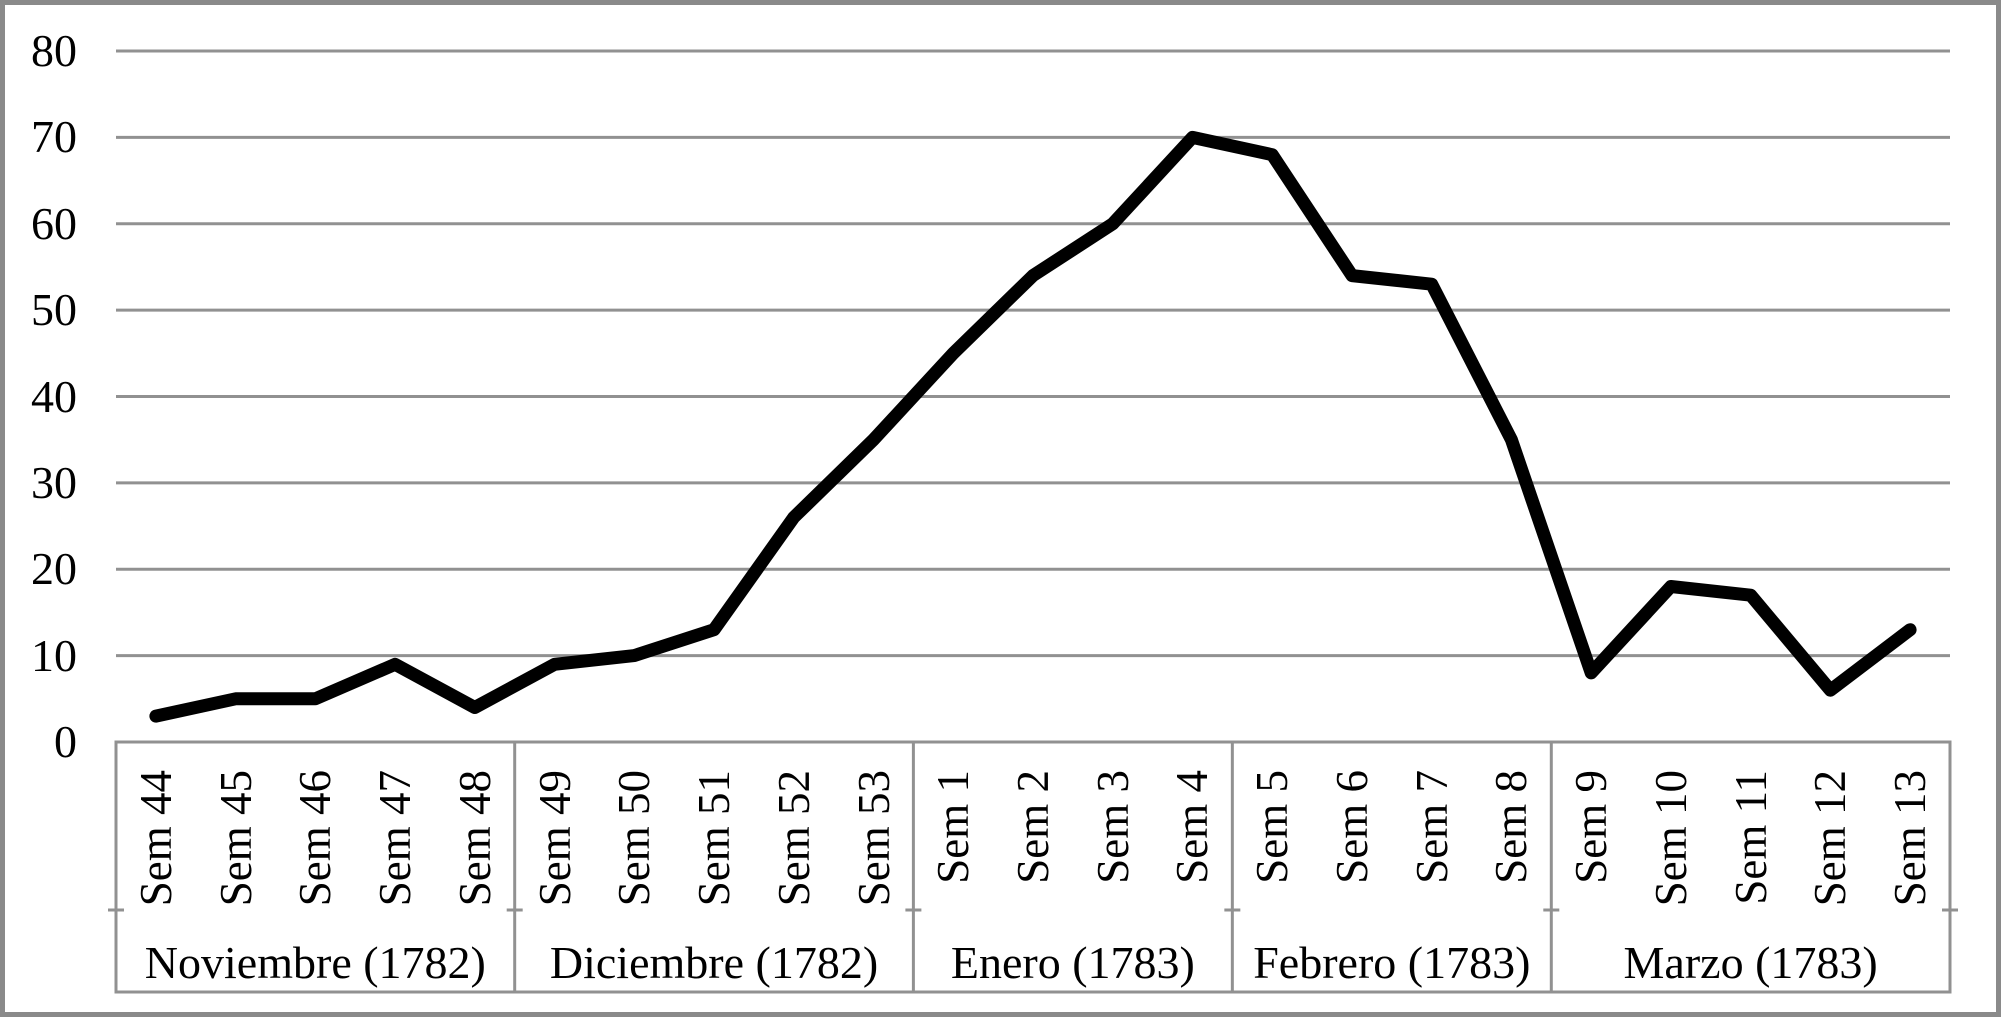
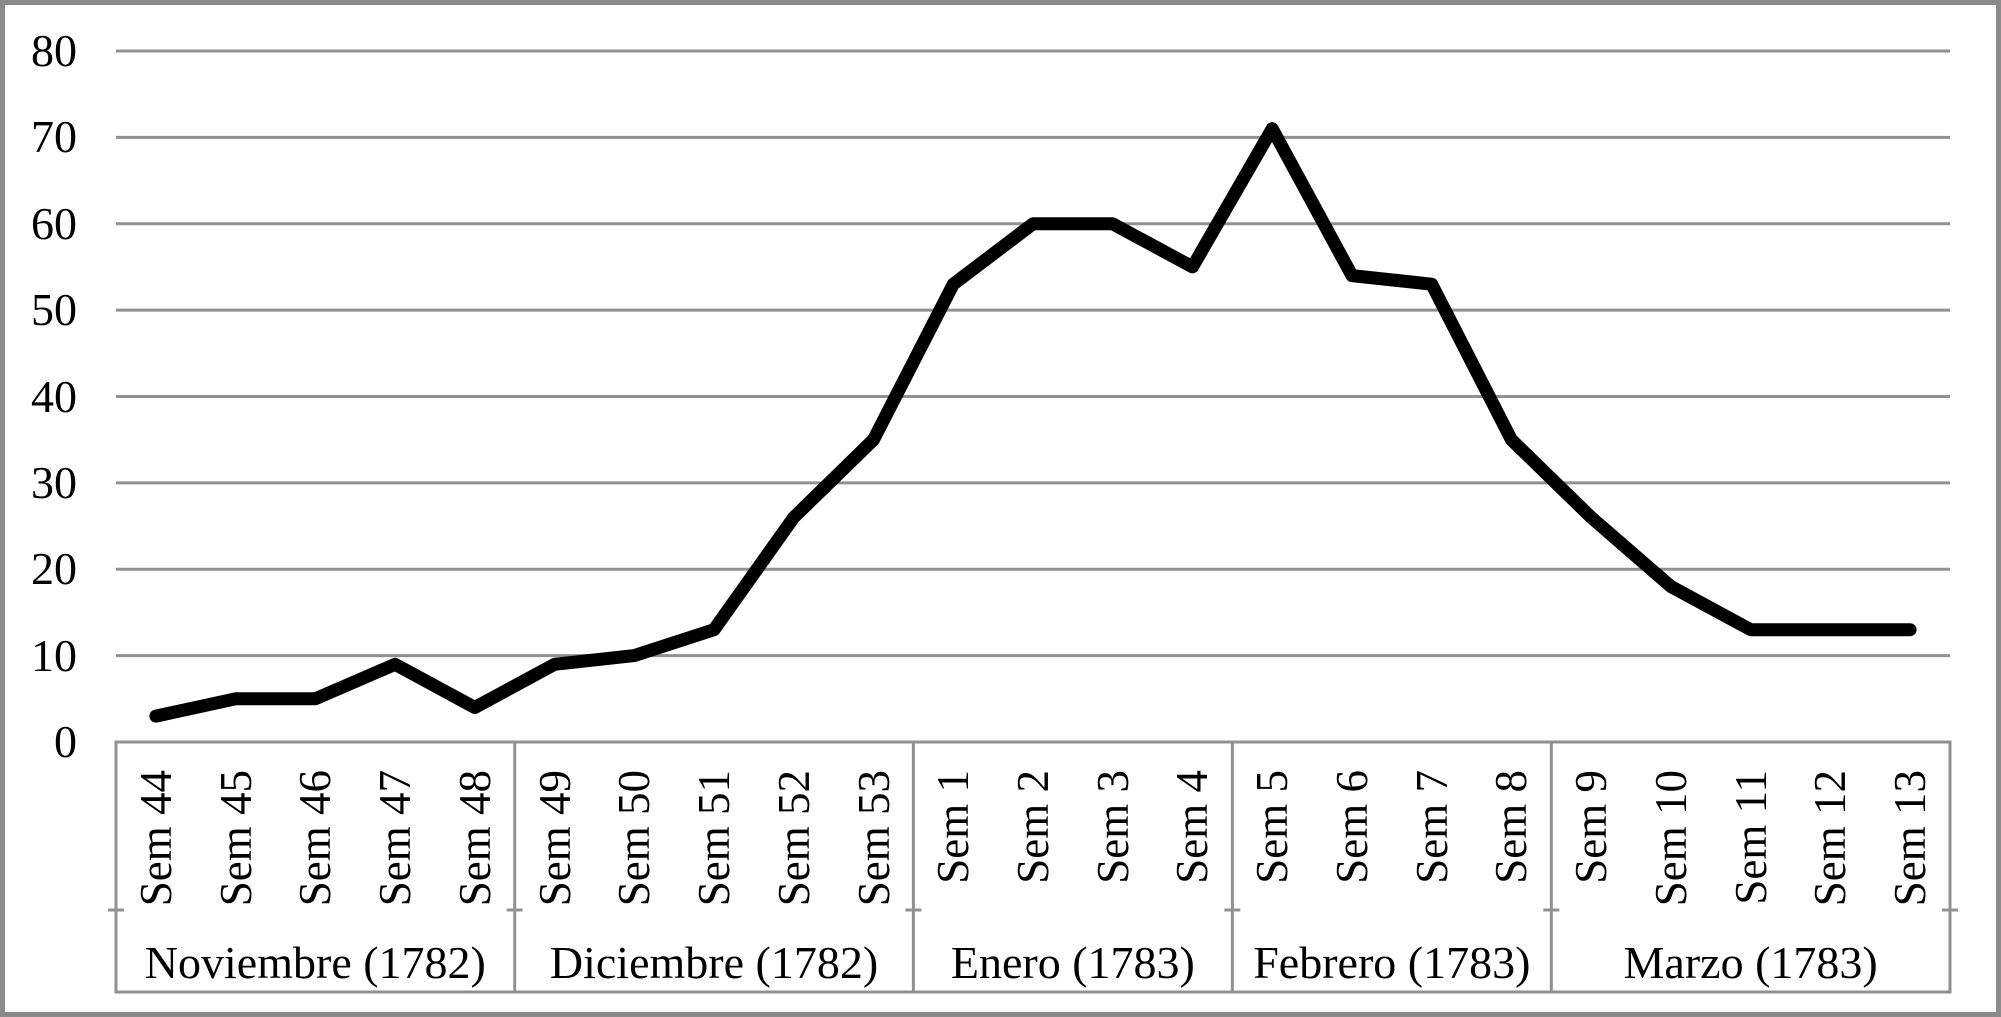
Sem 1: 45 -> 53
Sem 2: 54 -> 60
Sem 4: 70 -> 55
Sem 5: 68 -> 71
Sem 9: 8 -> 26
Sem 11: 17 -> 13
Sem 12: 6 -> 13
